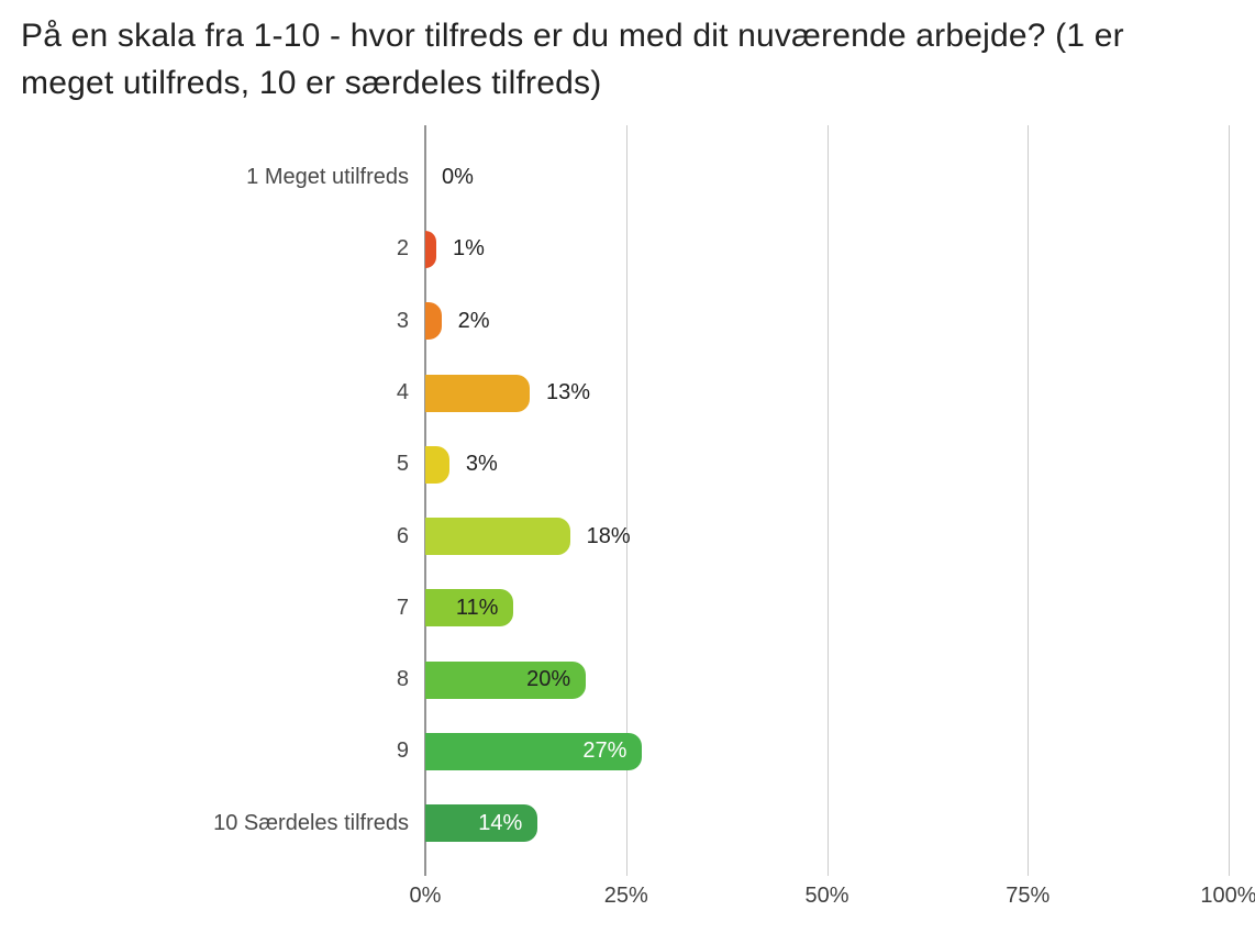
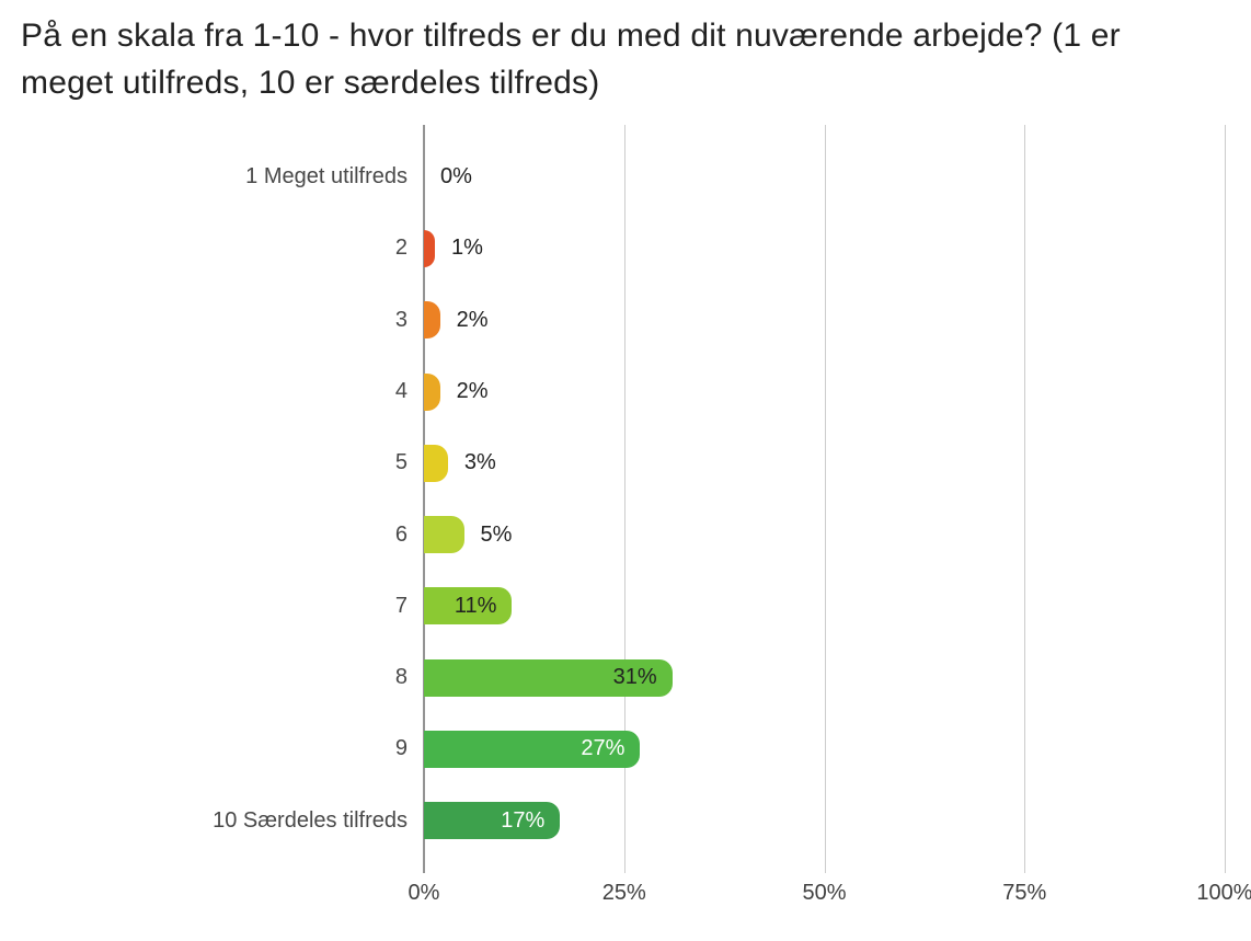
4: 13% -> 2%
6: 18% -> 5%
8: 20% -> 31%
10 Særdeles tilfreds: 14% -> 17%
